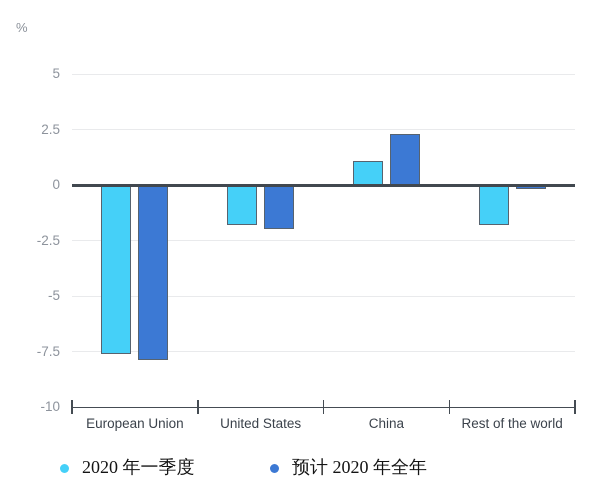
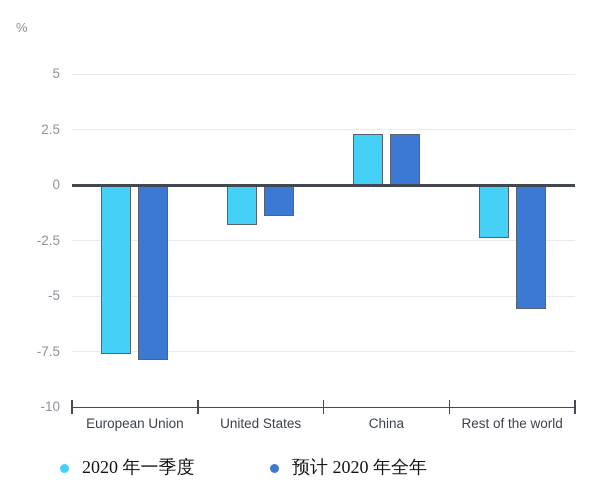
预计 2020 年全年/United States: -2.0 -> -1.4
2020 年一季度/China: 1.1 -> 2.3
2020 年一季度/Rest of the world: -1.8 -> -2.4
预计 2020 年全年/Rest of the world: -0.2 -> -5.6
